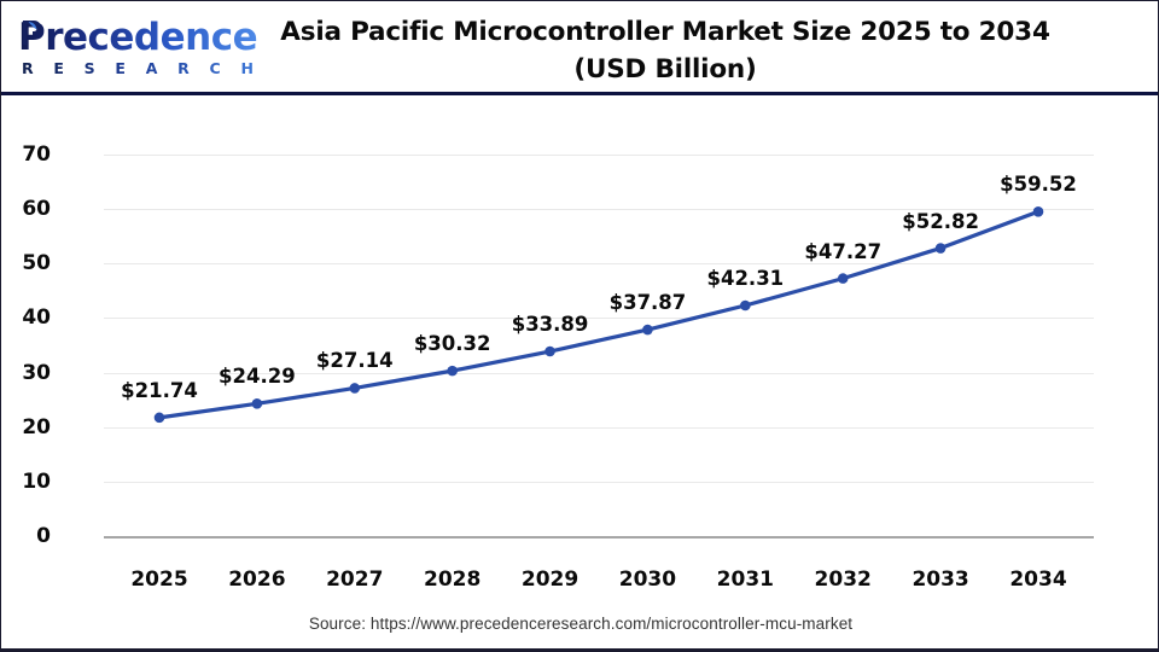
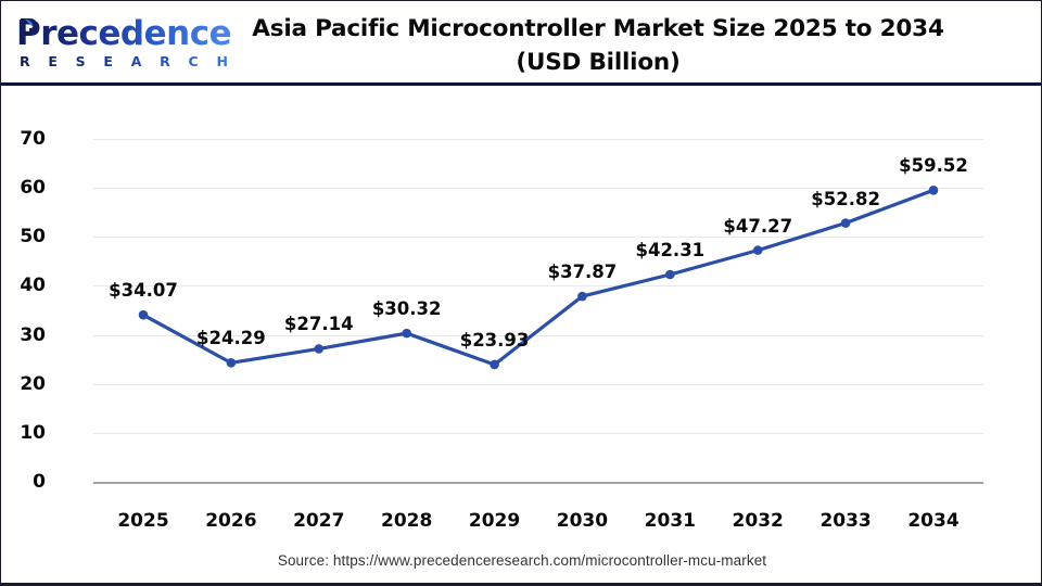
2025: $21.74 -> $34.07
2029: $33.89 -> $23.93
